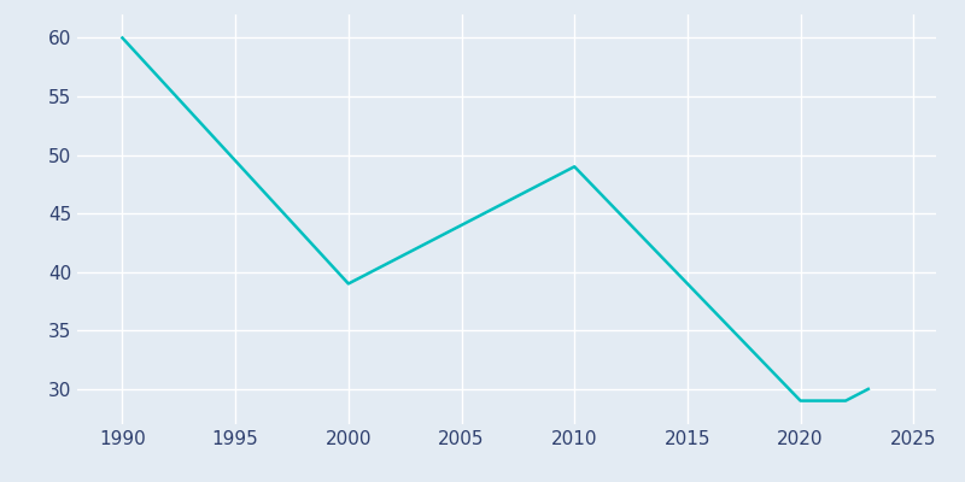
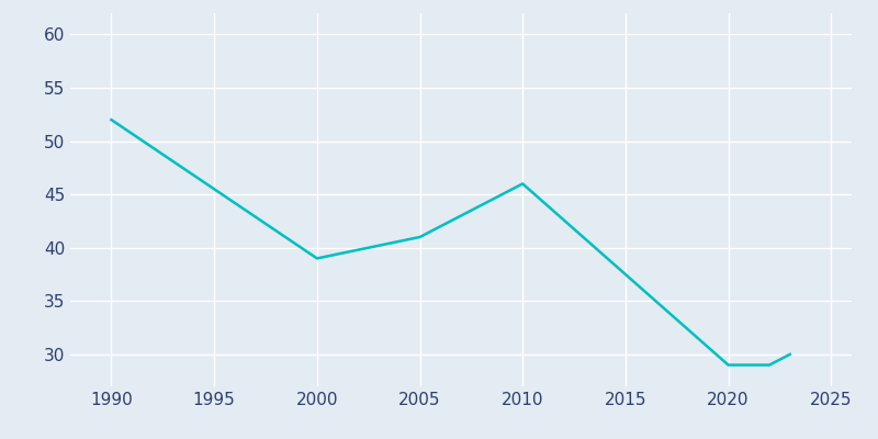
1990: 60 -> 52
2005: 44 -> 41
2010: 49 -> 46
